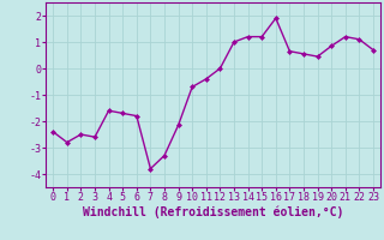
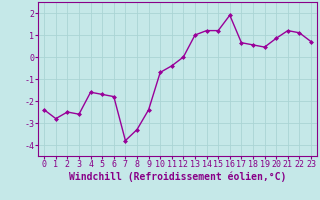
9: -2.15 -> -2.40
